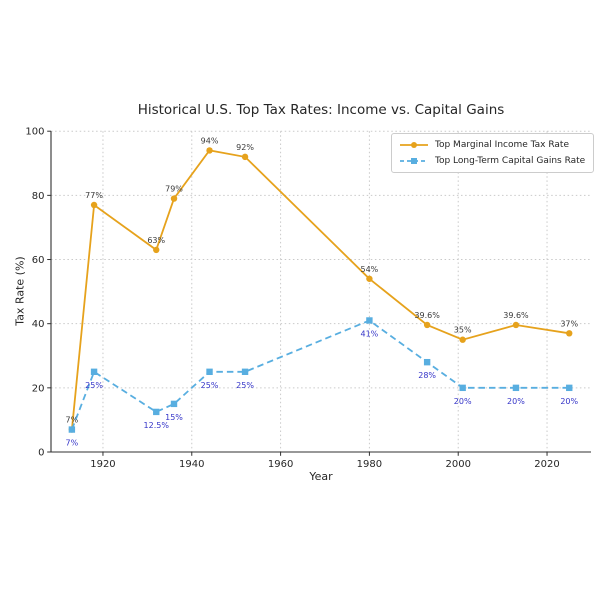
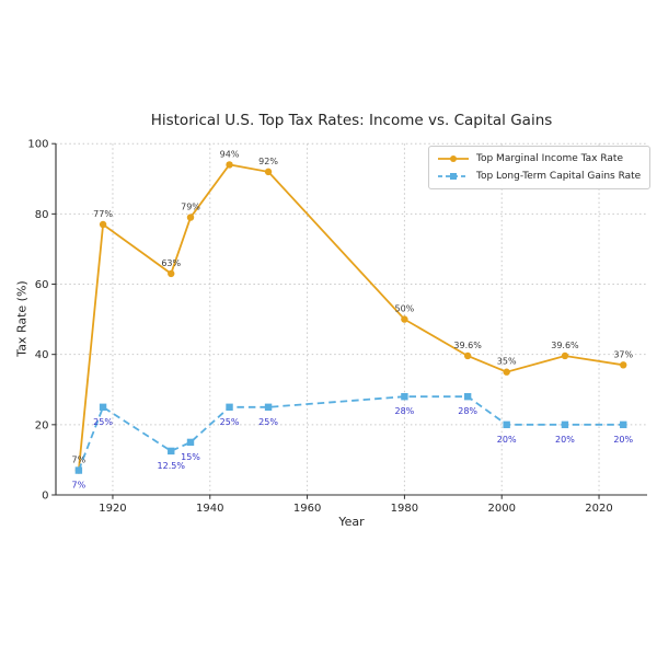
Top Marginal Income Tax Rate/1980: 54% -> 50%
Top Long-Term Capital Gains Rate/1980: 41% -> 28%
